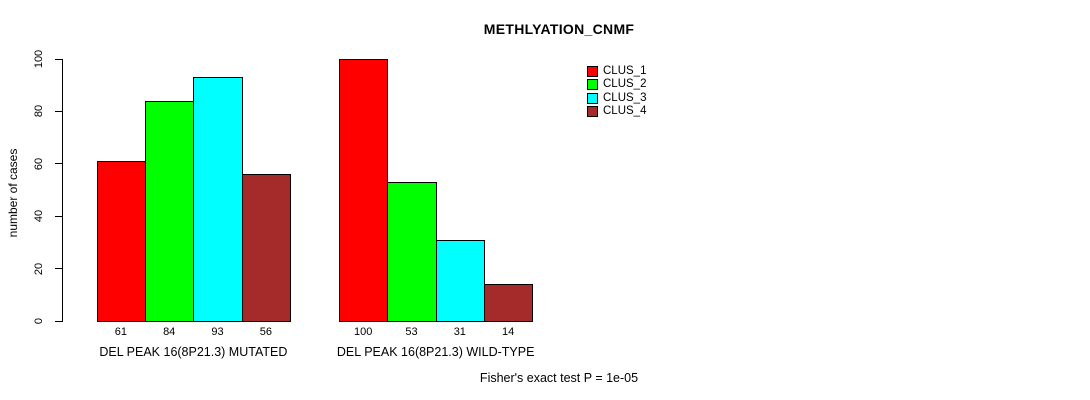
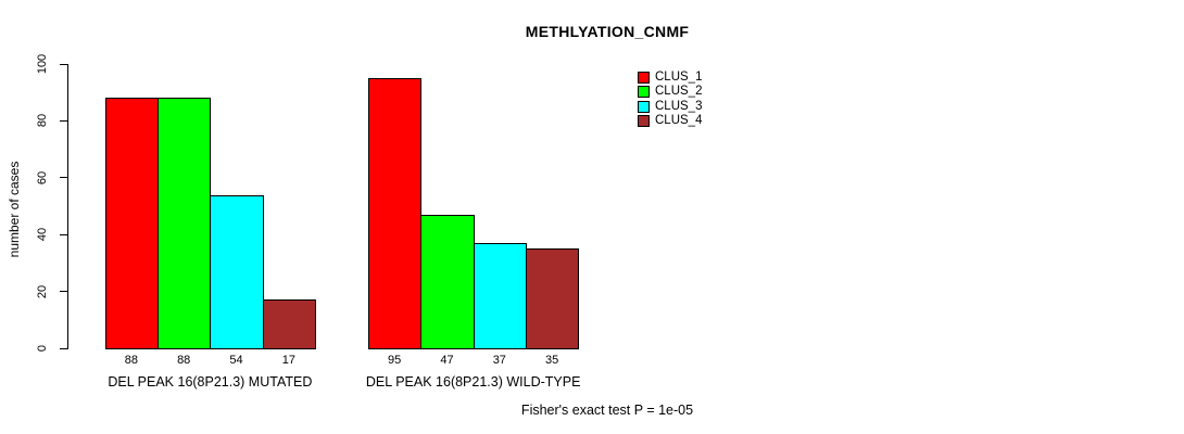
CLUS_1/DEL PEAK 16(8P21.3) MUTATED: 61 -> 88
CLUS_2/DEL PEAK 16(8P21.3) MUTATED: 84 -> 88
CLUS_3/DEL PEAK 16(8P21.3) MUTATED: 93 -> 54
CLUS_4/DEL PEAK 16(8P21.3) MUTATED: 56 -> 17
CLUS_1/DEL PEAK 16(8P21.3) WILD-TYPE: 100 -> 95
CLUS_2/DEL PEAK 16(8P21.3) WILD-TYPE: 53 -> 47
CLUS_3/DEL PEAK 16(8P21.3) WILD-TYPE: 31 -> 37
CLUS_4/DEL PEAK 16(8P21.3) WILD-TYPE: 14 -> 35
